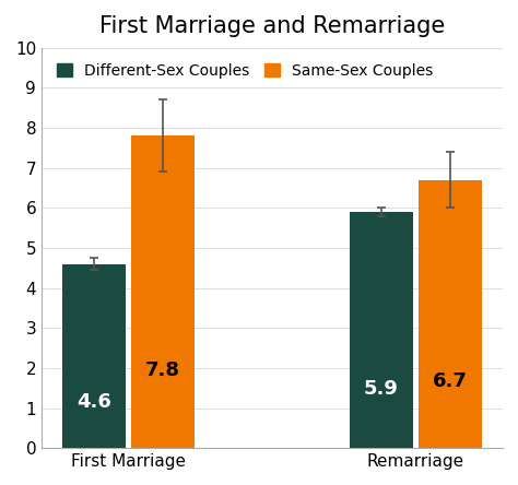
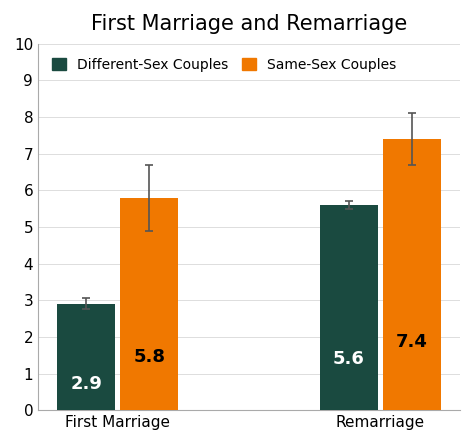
Different-Sex Couples/First Marriage: 4.6 -> 2.9
Same-Sex Couples/First Marriage: 7.8 -> 5.8
Different-Sex Couples/Remarriage: 5.9 -> 5.6
Same-Sex Couples/Remarriage: 6.7 -> 7.4
